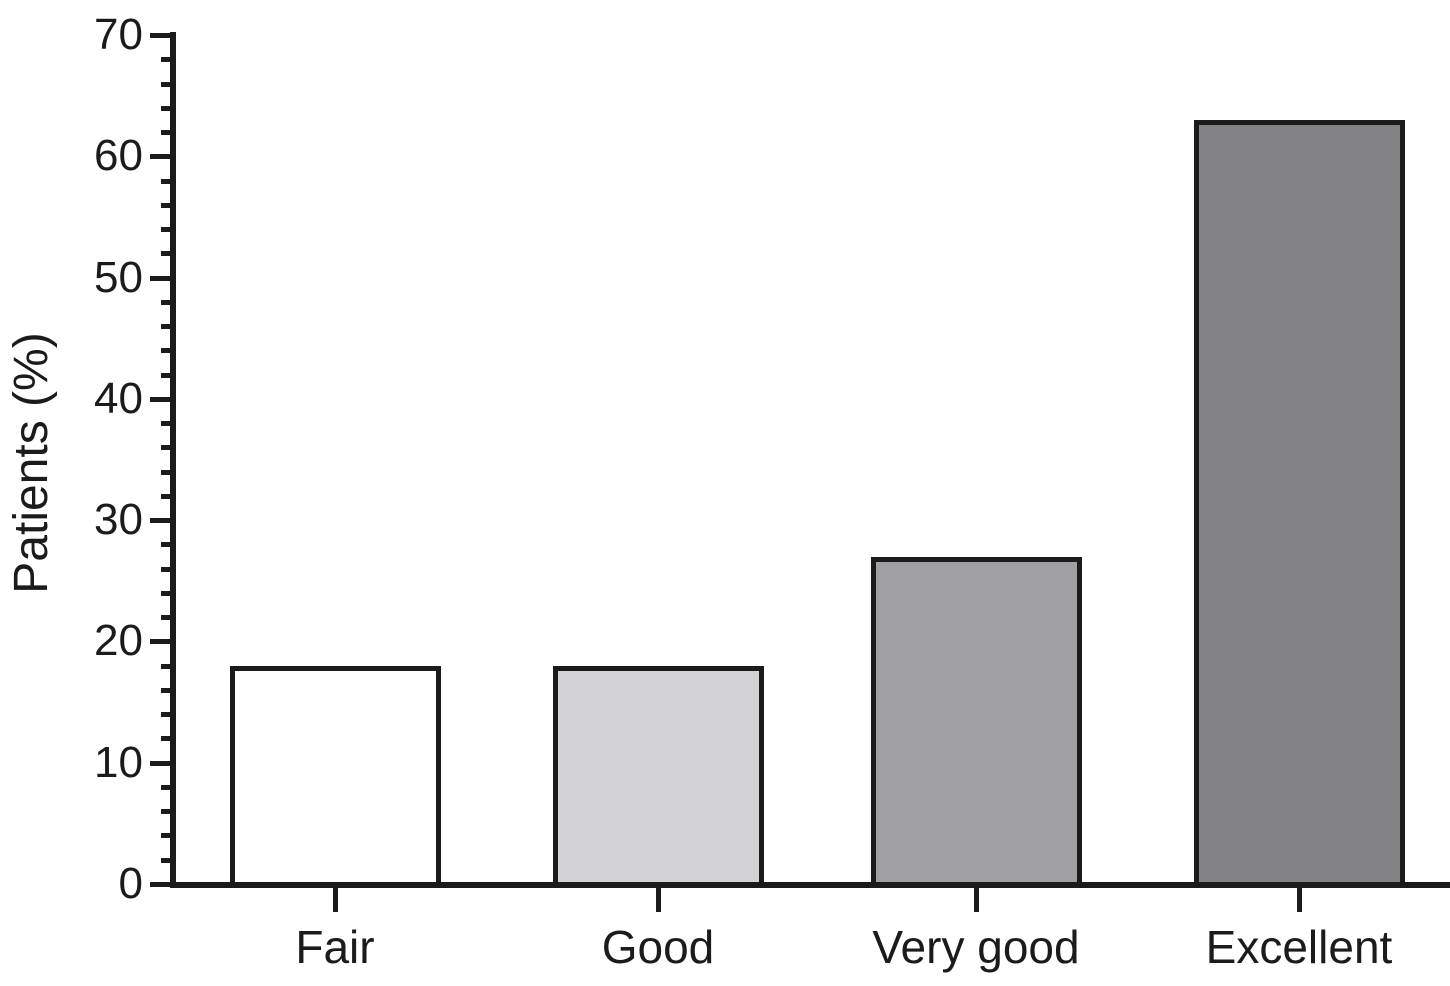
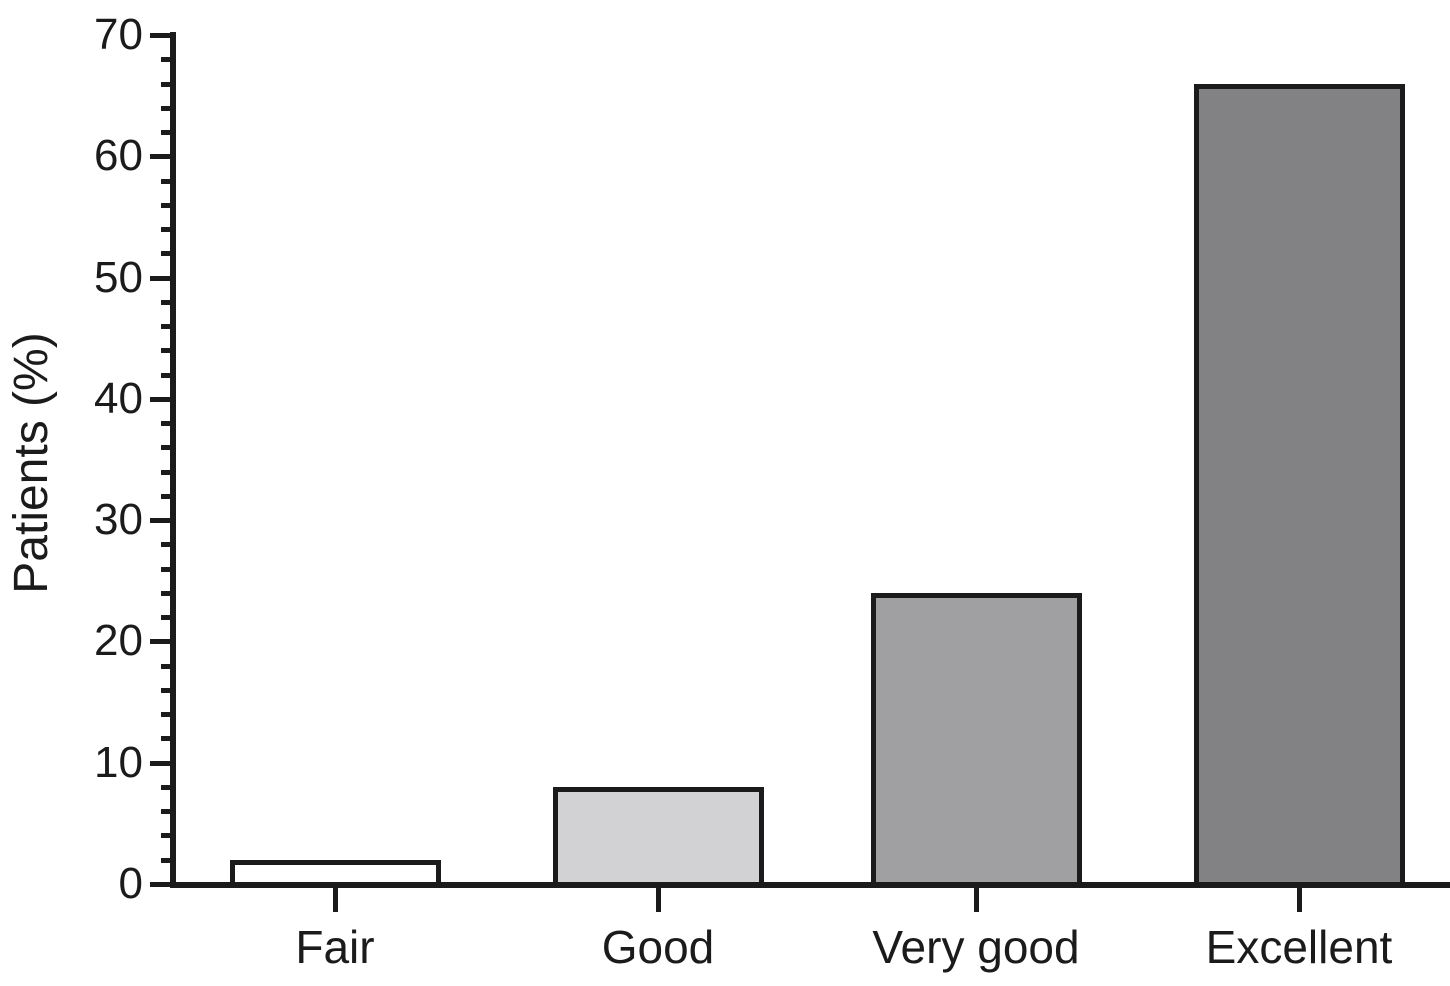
Fair: 18 -> 2
Good: 18 -> 8
Very good: 27 -> 24
Excellent: 63 -> 66
